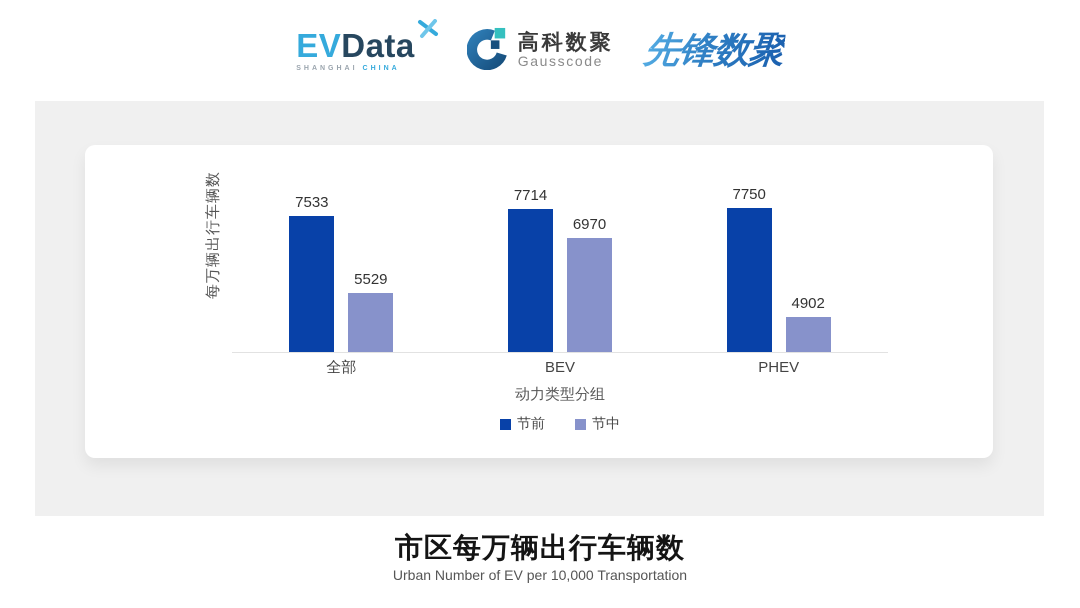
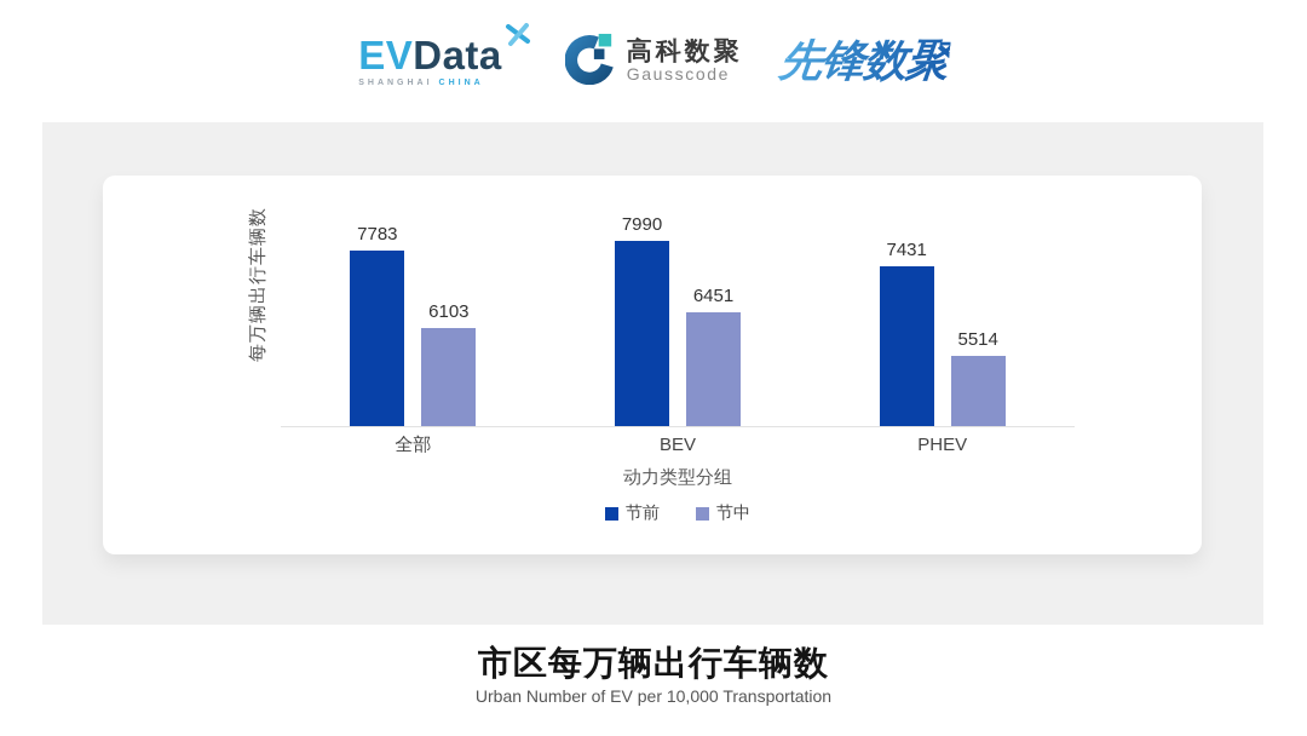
节前/全部: 7533 -> 7783
节中/全部: 5529 -> 6103
节前/BEV: 7714 -> 7990
节中/BEV: 6970 -> 6451
节前/PHEV: 7750 -> 7431
节中/PHEV: 4902 -> 5514
